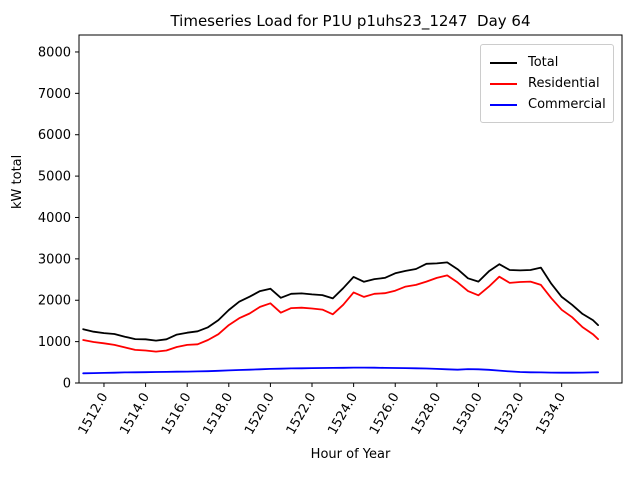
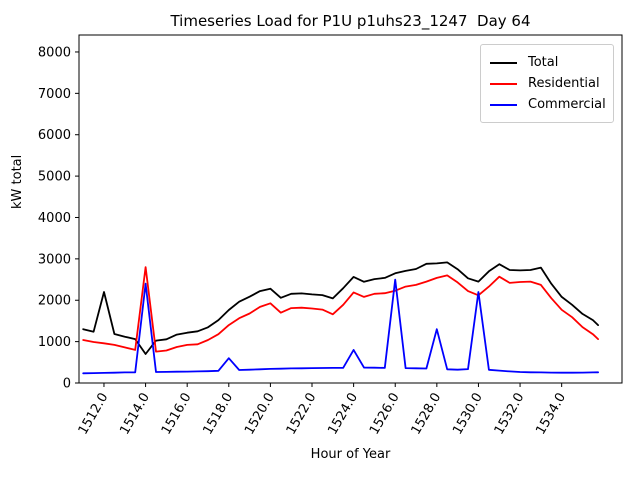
Total/1512.0: 1200 -> 2200
Total/1514.0: 1100 -> 700
Residential/1514.0: 800 -> 2800
Commercial/1514.0: 300 -> 2400
Commercial/1518.0: 300 -> 600
Commercial/1524.0: 400 -> 800
Commercial/1526.0: 400 -> 2500
Commercial/1528.0: 300 -> 1300
Commercial/1530.0: 300 -> 2200
